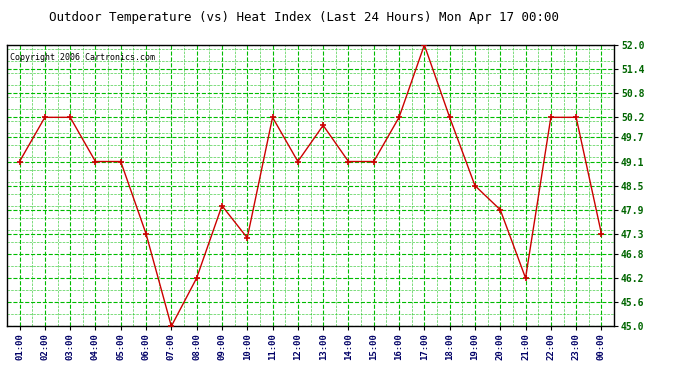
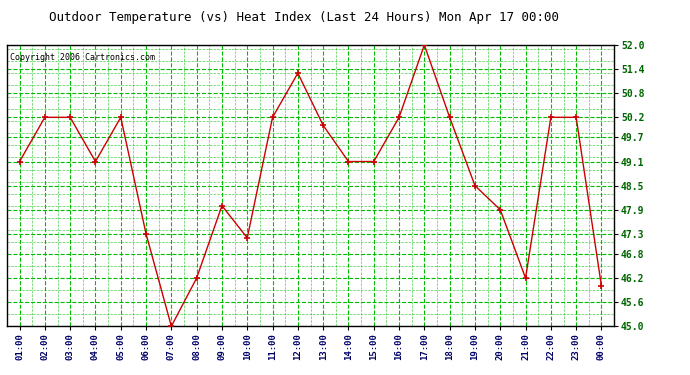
05:00: 49.1 -> 50.2
12:00: 49.1 -> 51.3
00:00: 47.3 -> 46.0
